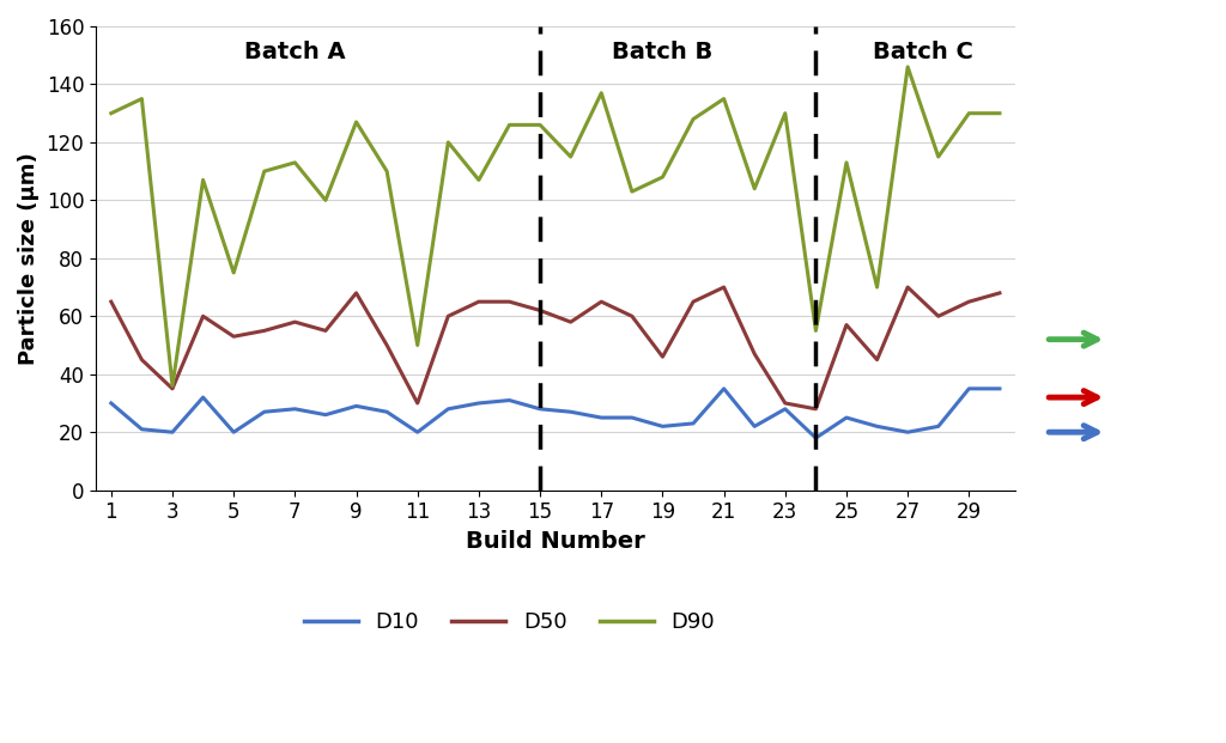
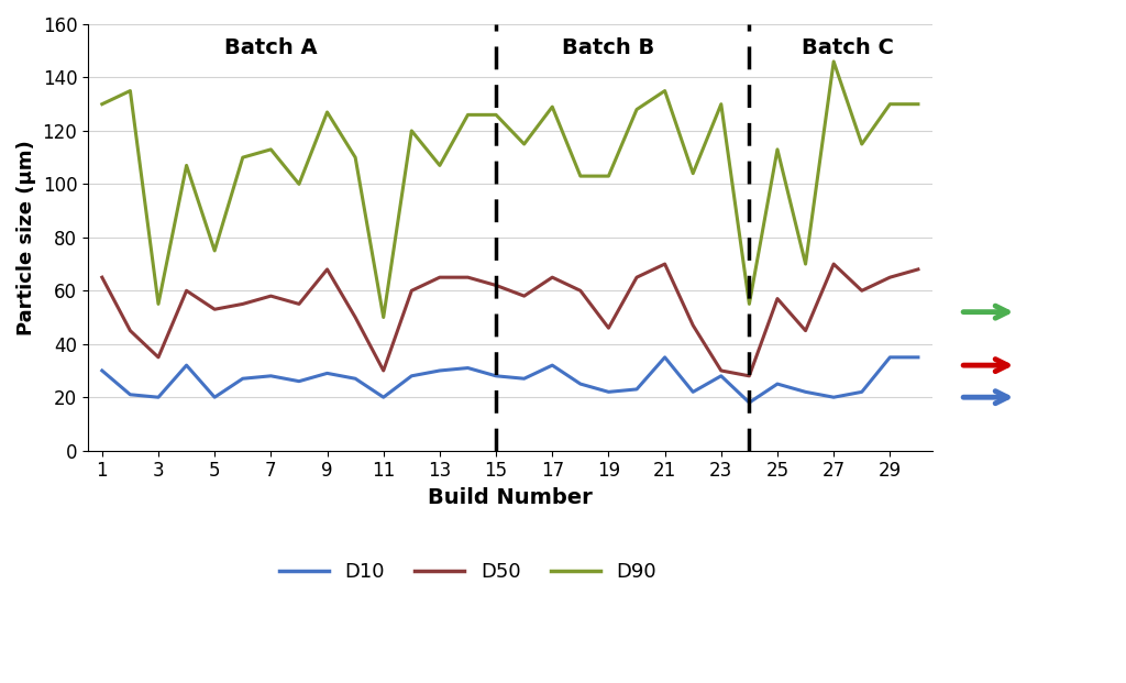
D90/3: 36 -> 55
D10/17: 25 -> 32
D90/17: 137 -> 129
D90/19: 108 -> 103
